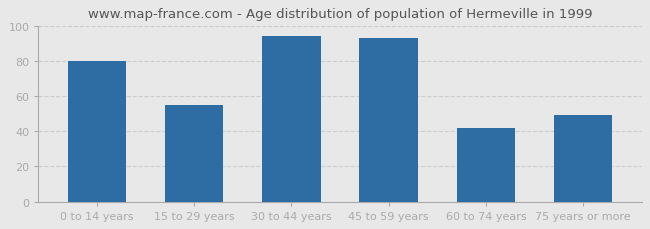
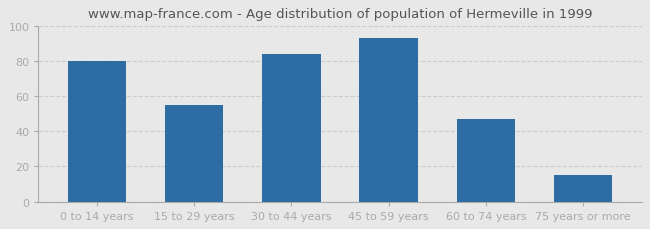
30 to 44 years: 94 -> 84
60 to 74 years: 42 -> 47
75 years or more: 49 -> 15
